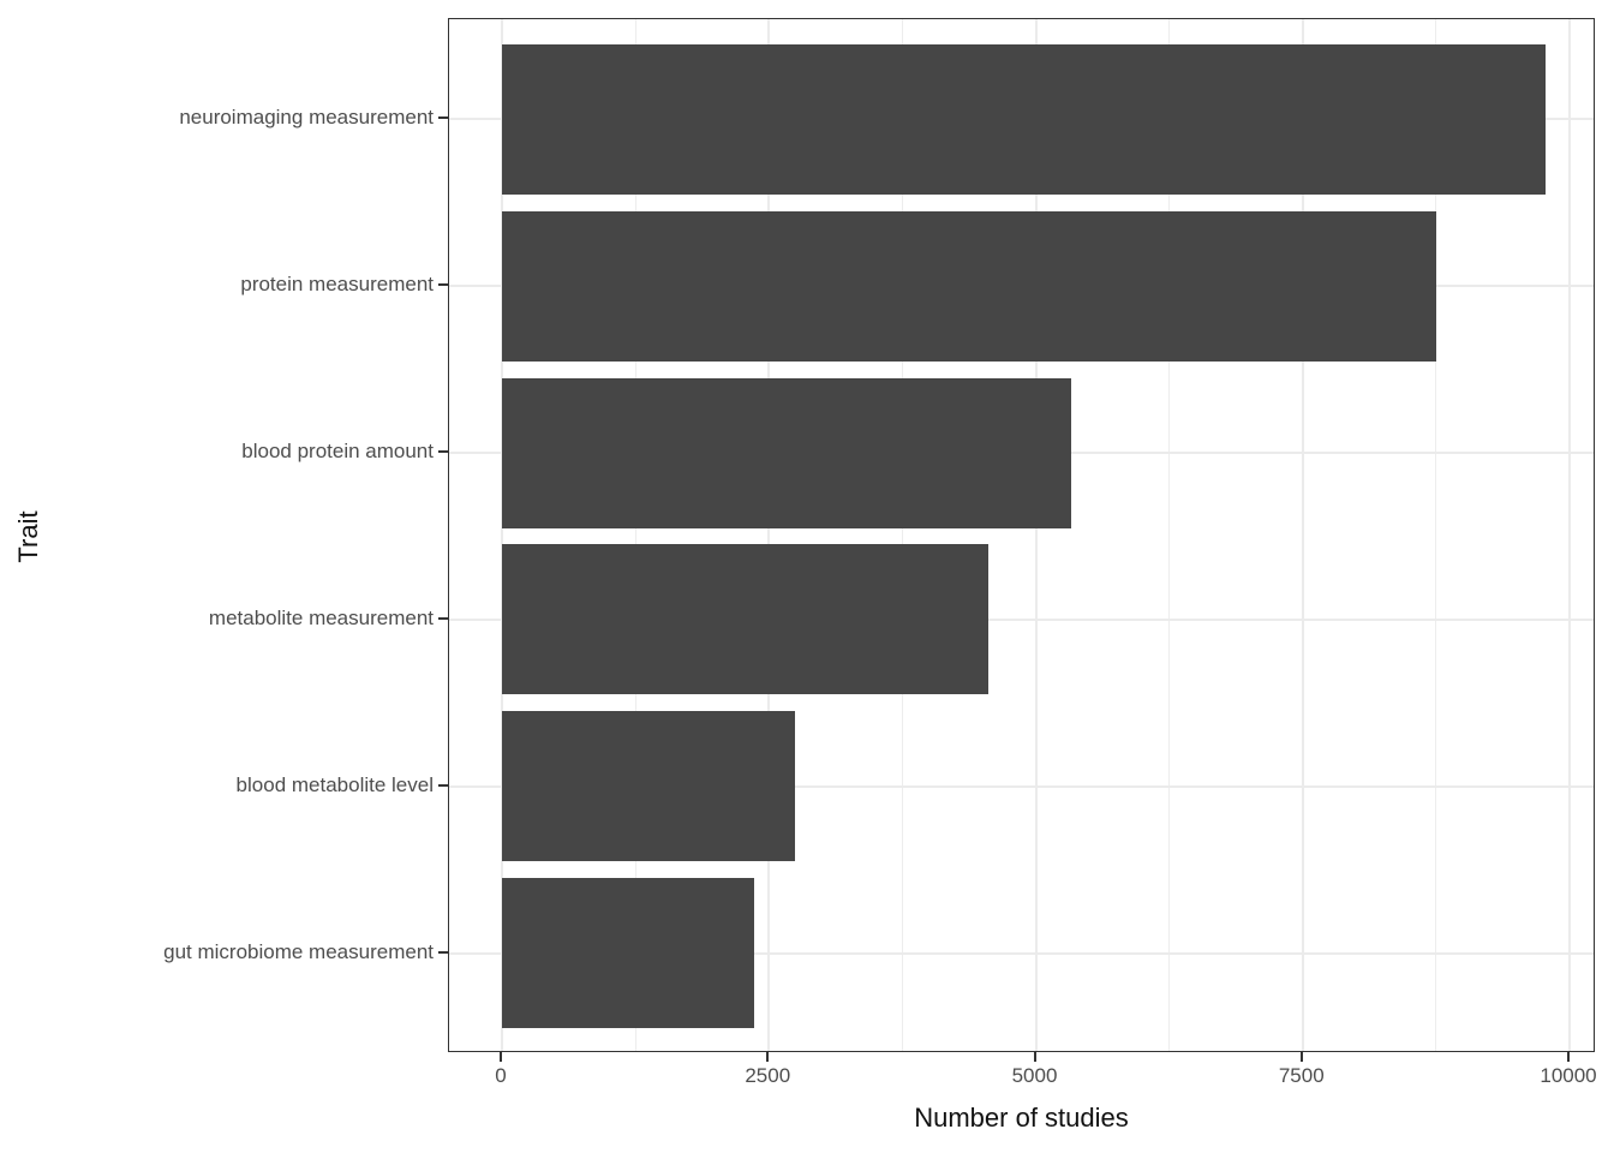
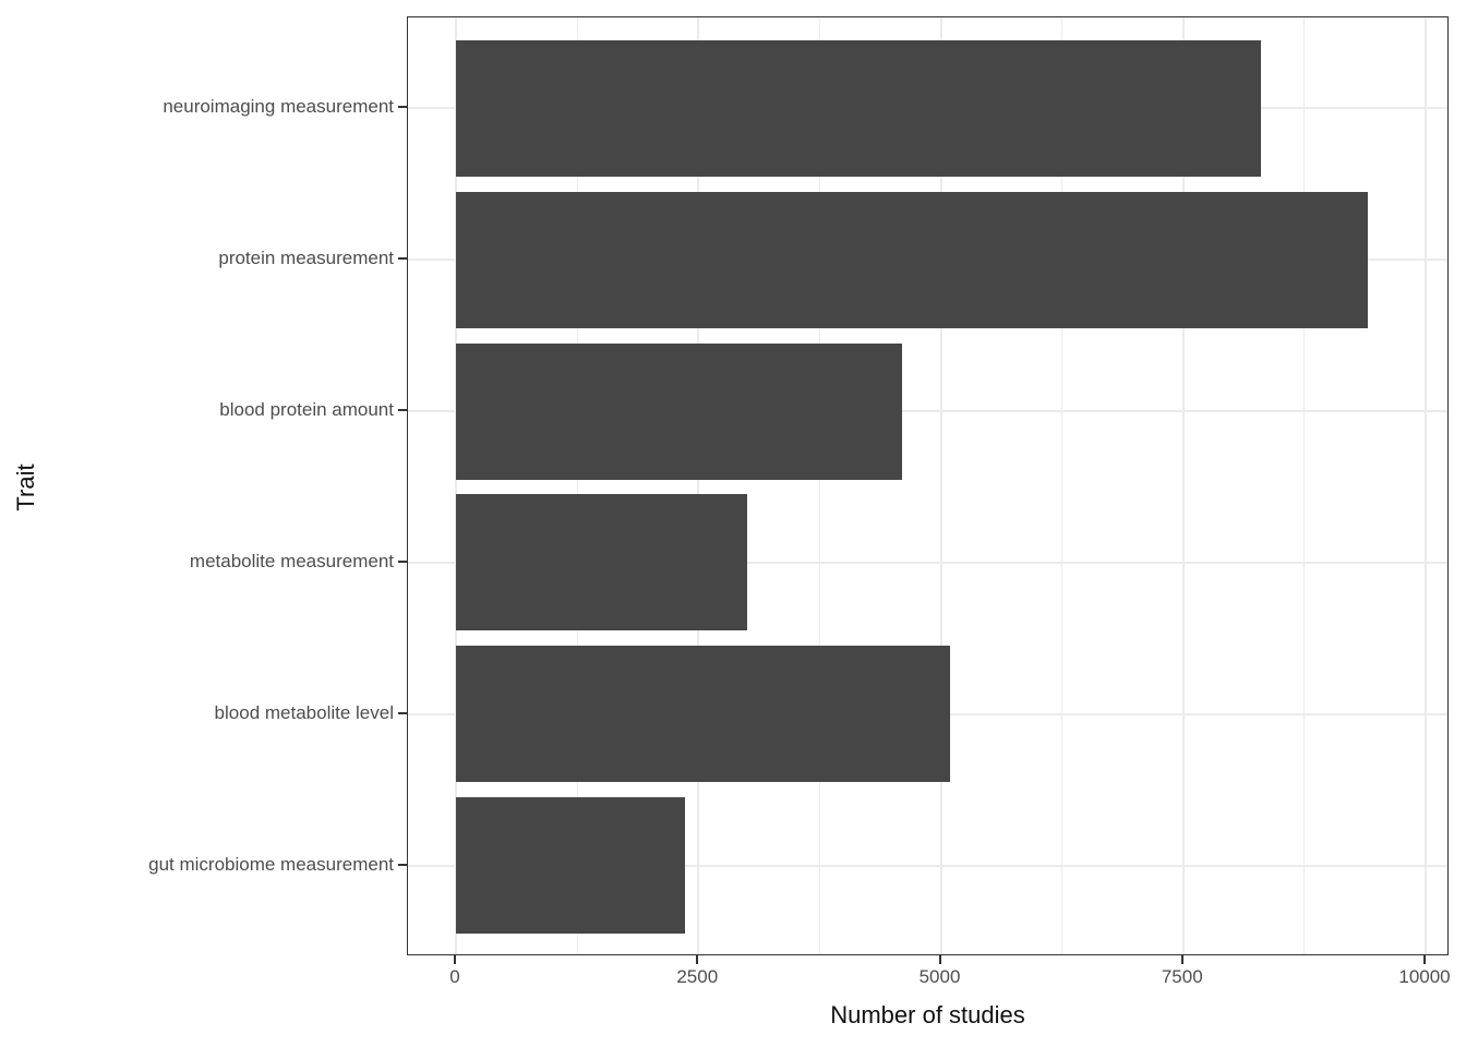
neuroimaging measurement: 9800 -> 8300
protein measurement: 8800 -> 9400
blood protein amount: 5300 -> 4600
metabolite measurement: 4600 -> 3000
blood metabolite level: 2700 -> 5100
